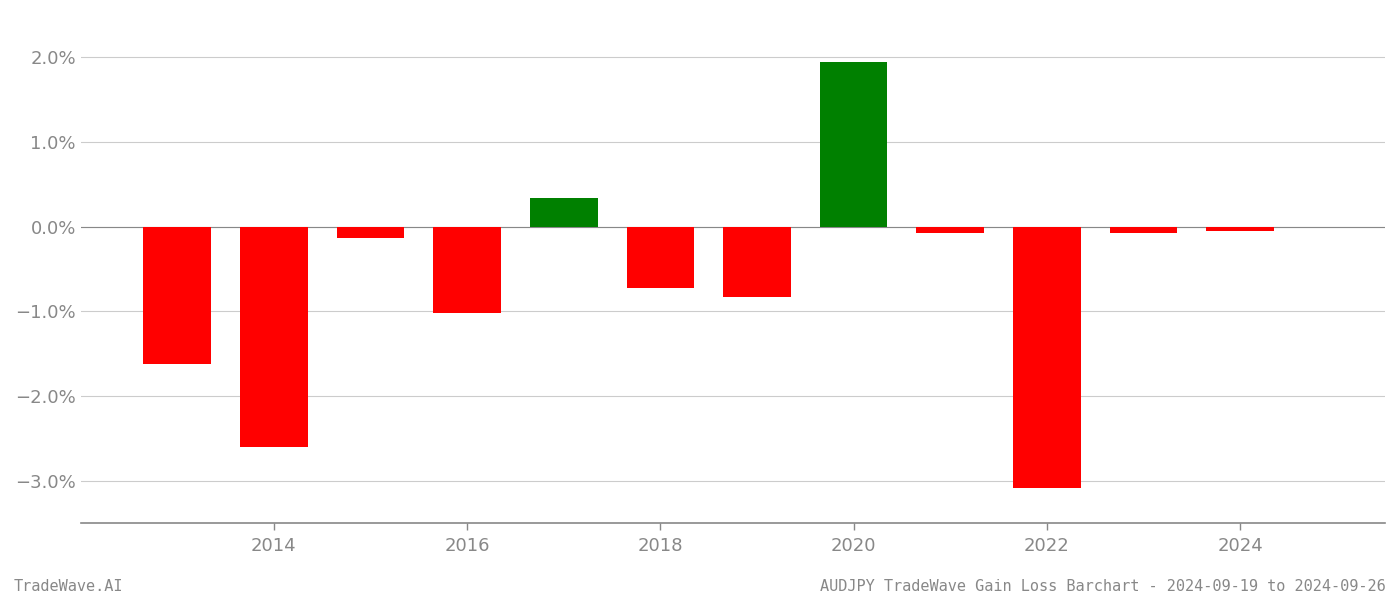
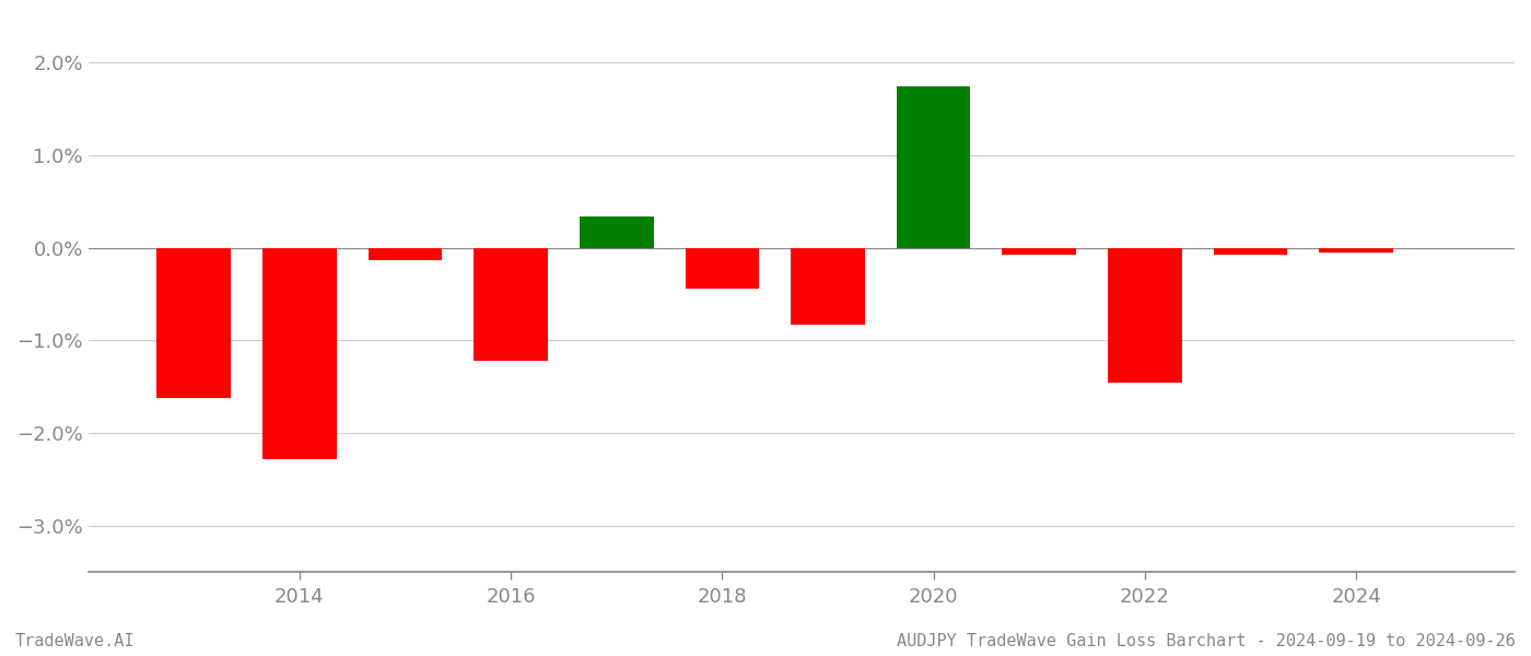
2014: -2.60% -> -2.28%
2016: -1.02% -> -1.22%
2018: -0.72% -> -0.44%
2020: 1.95% -> 1.74%
2022: -3.08% -> -1.46%
